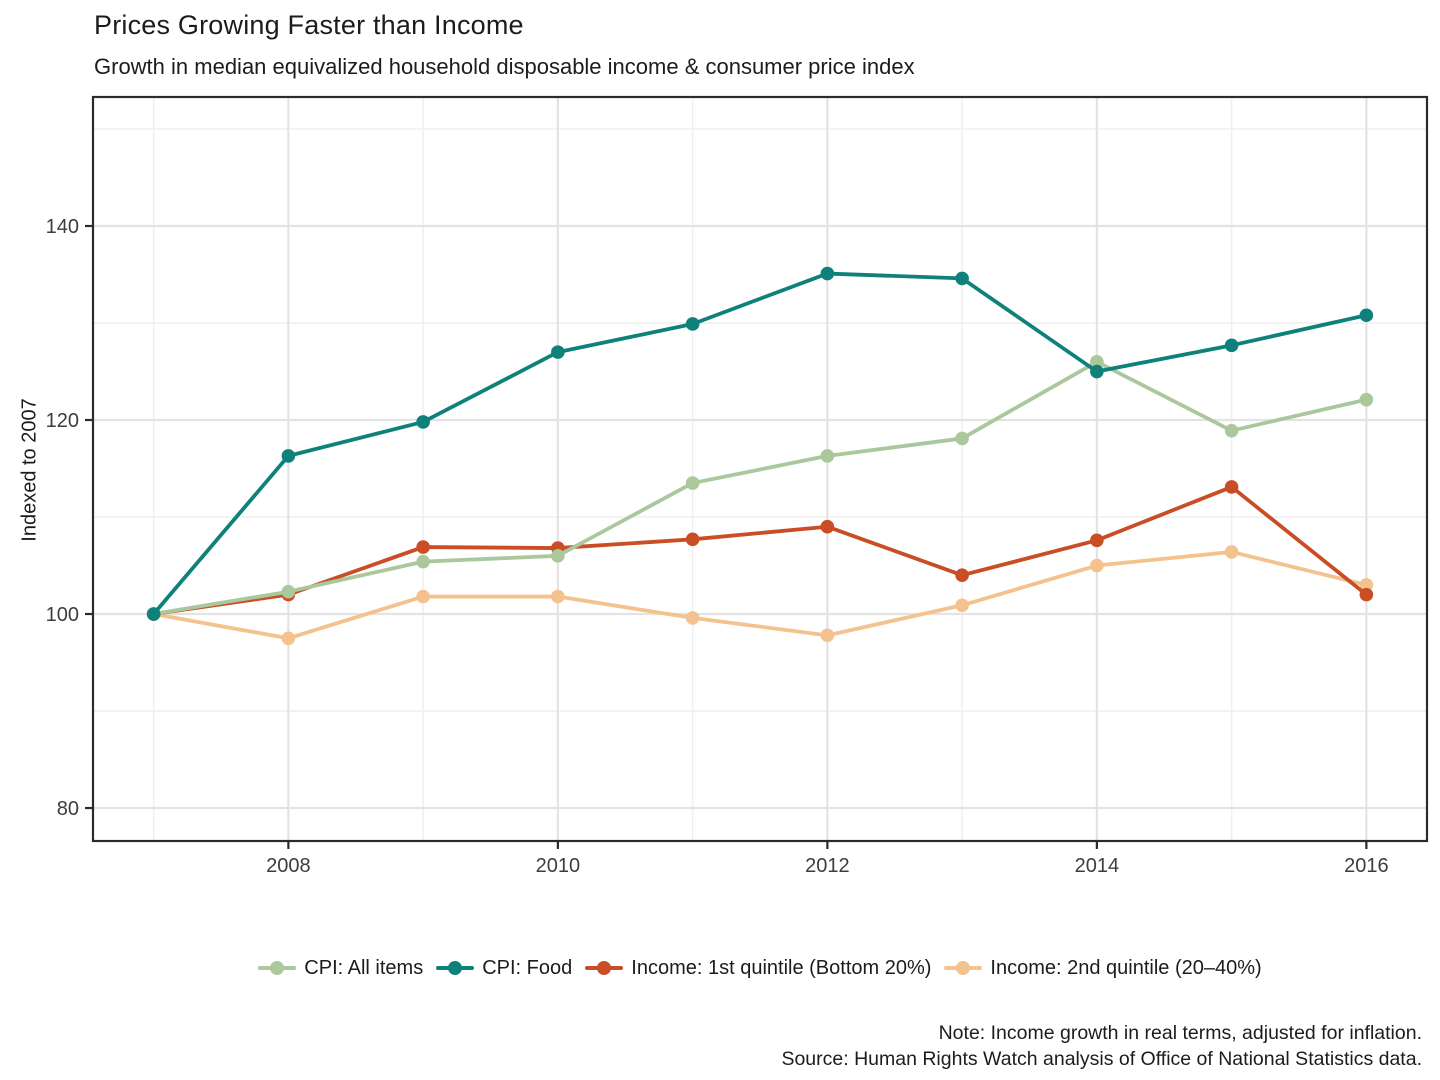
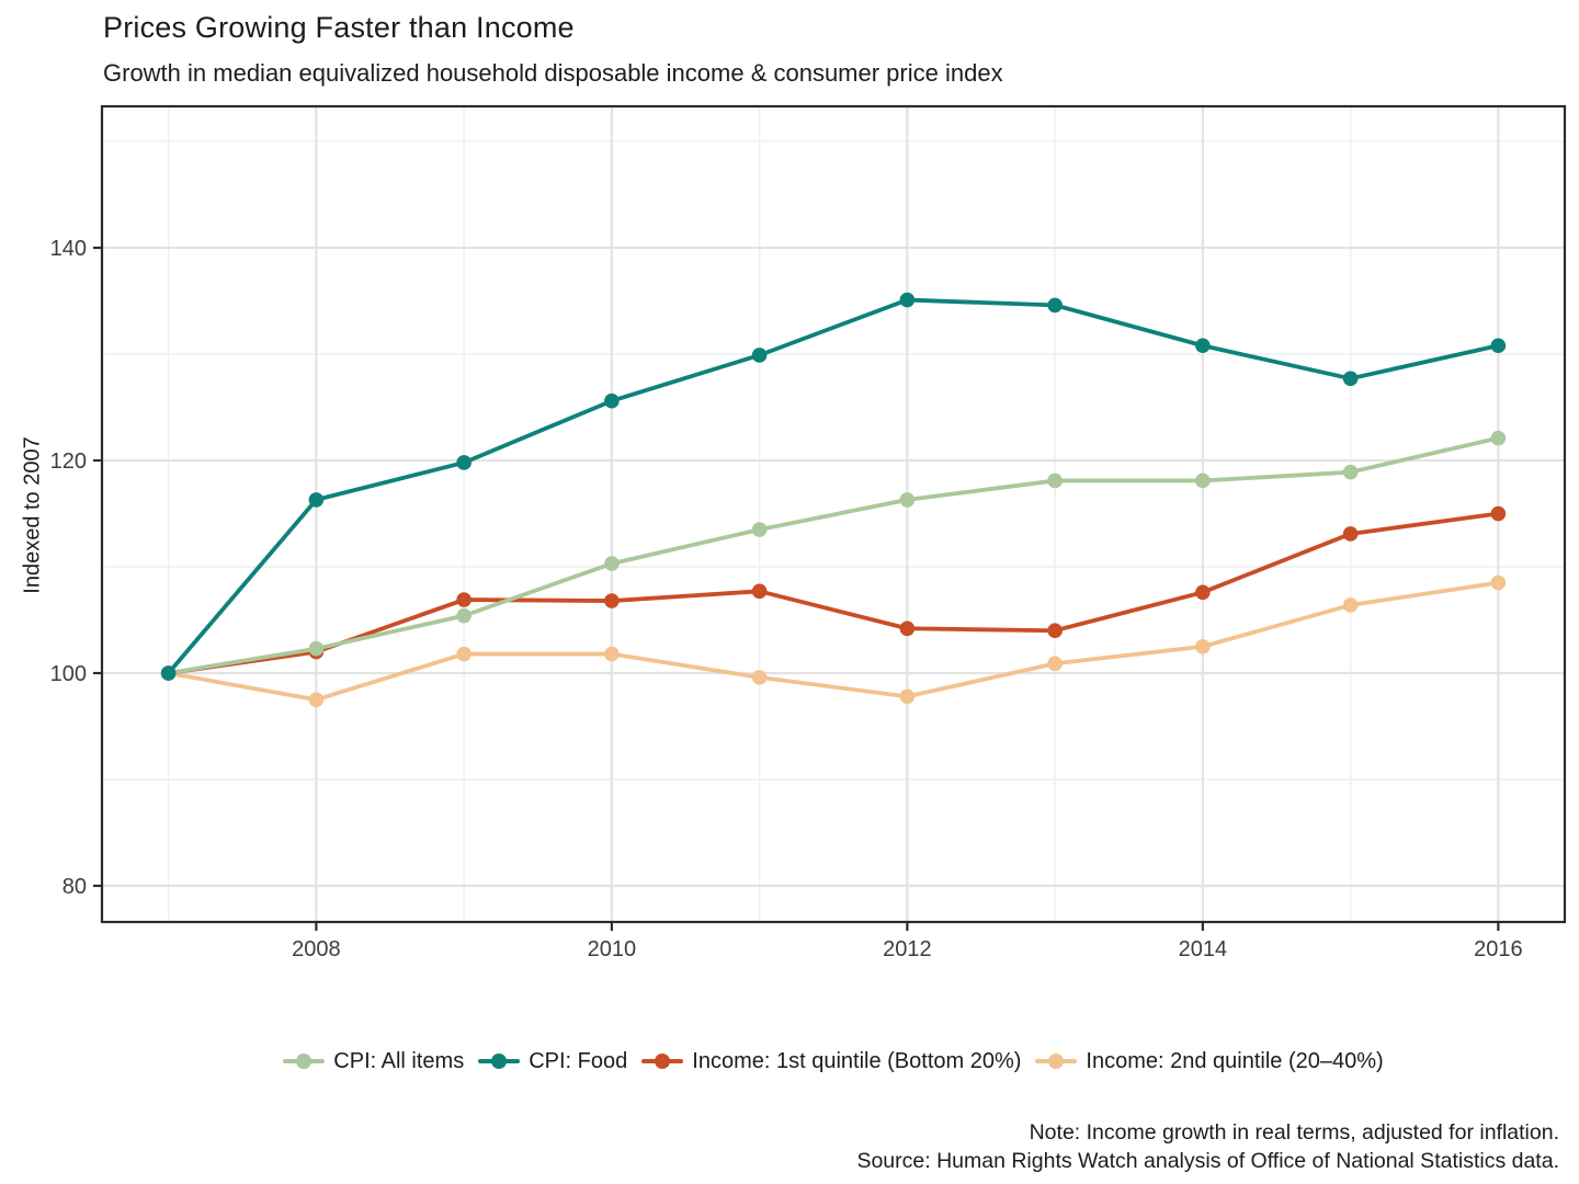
CPI: All items/2010: 106 -> 110
CPI: Food/2010: 127 -> 126
Income: 1st quintile (Bottom 20%)/2012: 109 -> 104
CPI: All items/2014: 126 -> 118
CPI: Food/2014: 125 -> 131
Income: 2nd quintile (20–40%)/2014: 105 -> 102
Income: 1st quintile (Bottom 20%)/2016: 102 -> 115
Income: 2nd quintile (20–40%)/2016: 103 -> 108
